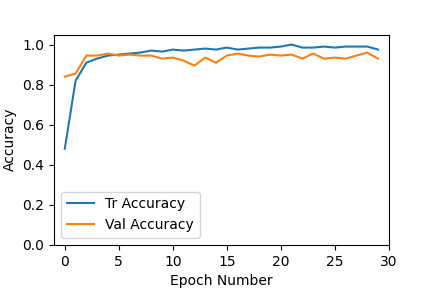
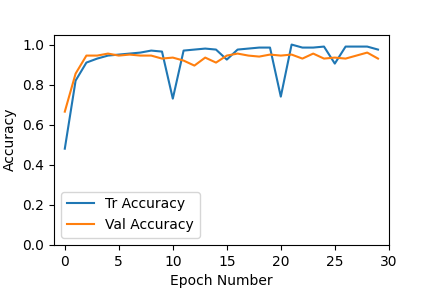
Val Accuracy/0: 0.840 -> 0.665
Tr Accuracy/10: 0.975 -> 0.730
Tr Accuracy/15: 0.985 -> 0.925
Tr Accuracy/20: 0.990 -> 0.740
Tr Accuracy/25: 0.985 -> 0.905
